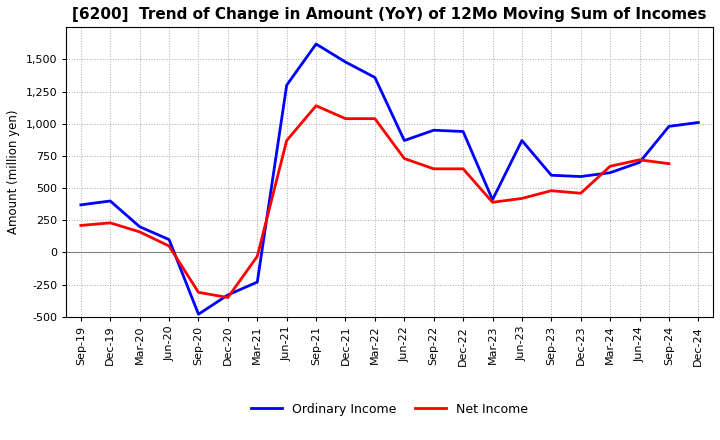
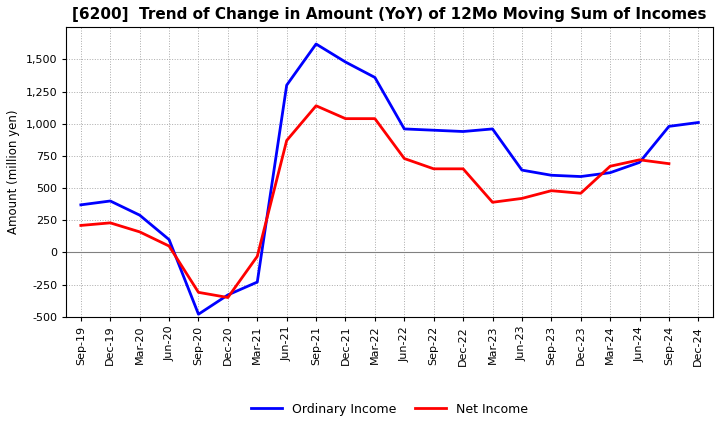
Ordinary Income/Mar-20: 200 -> 290
Ordinary Income/Jun-22: 870 -> 960
Ordinary Income/Mar-23: 410 -> 960
Ordinary Income/Jun-23: 870 -> 640
